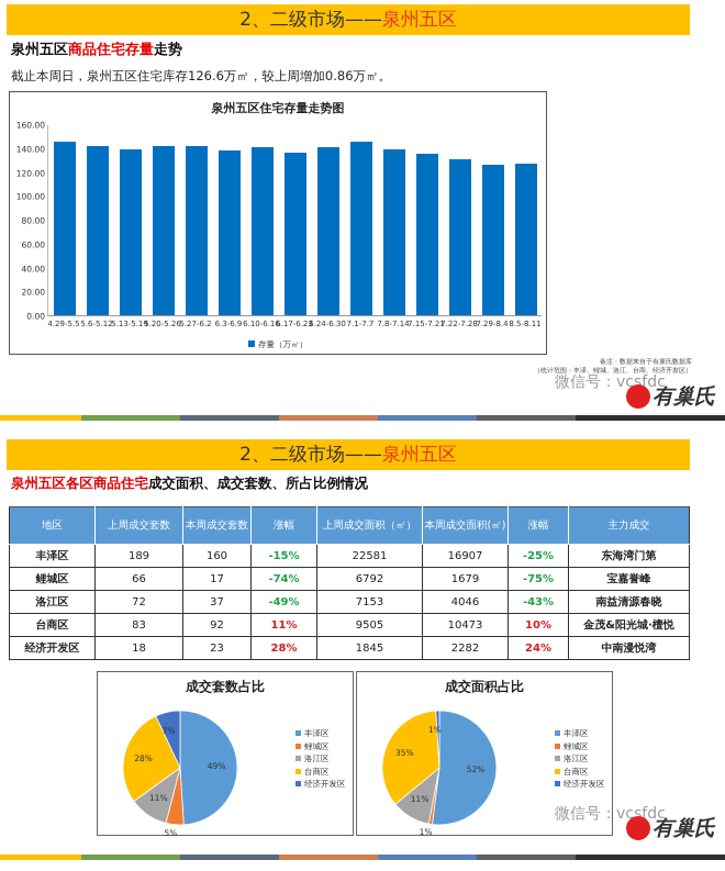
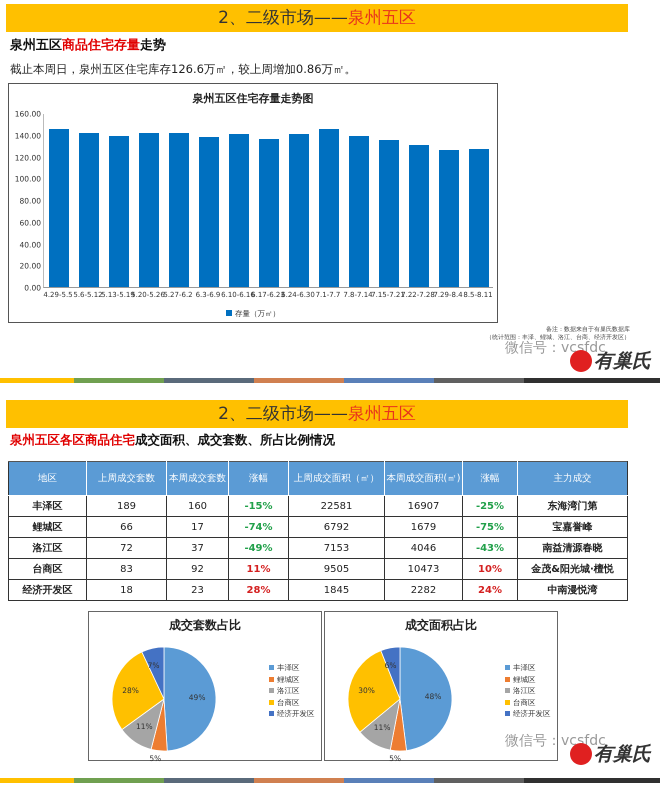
成交面积占比/丰泽区: 52% -> 48%
成交面积占比/鲤城区: 1% -> 5%
成交面积占比/台商区: 35% -> 30%
成交面积占比/经济开发区: 1% -> 6%
